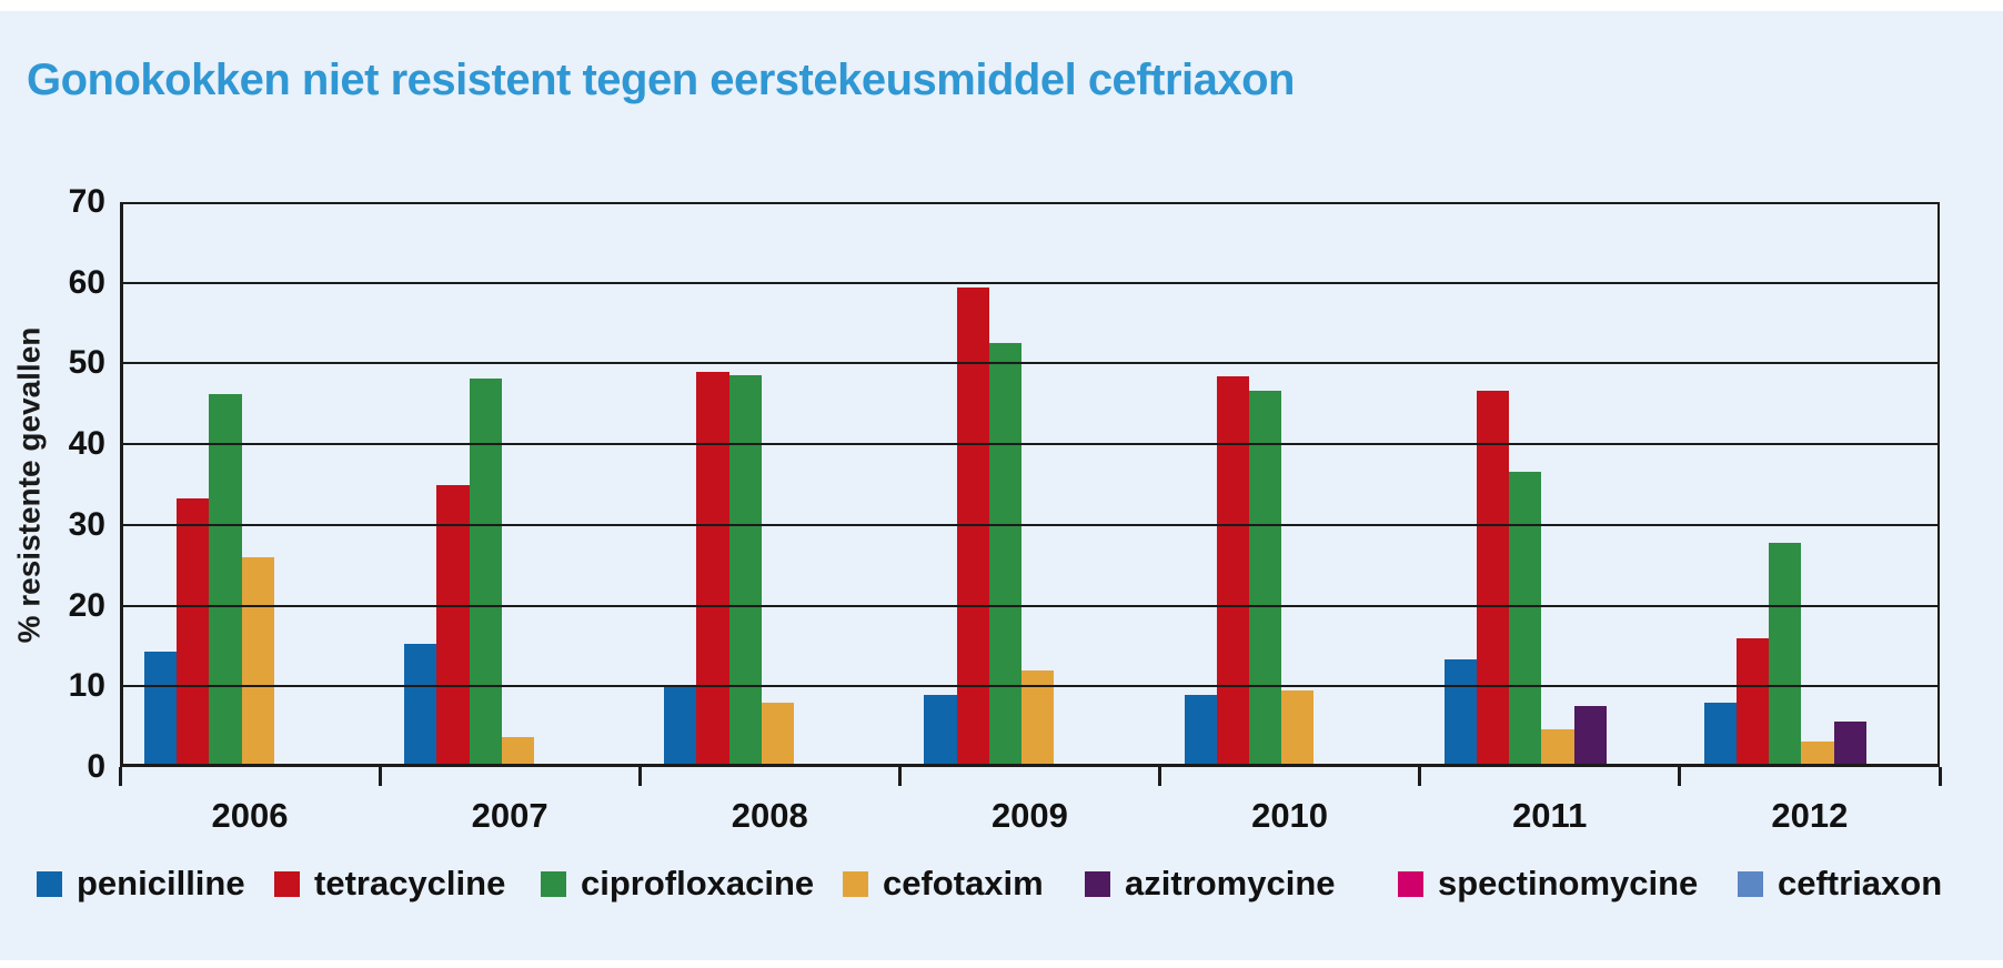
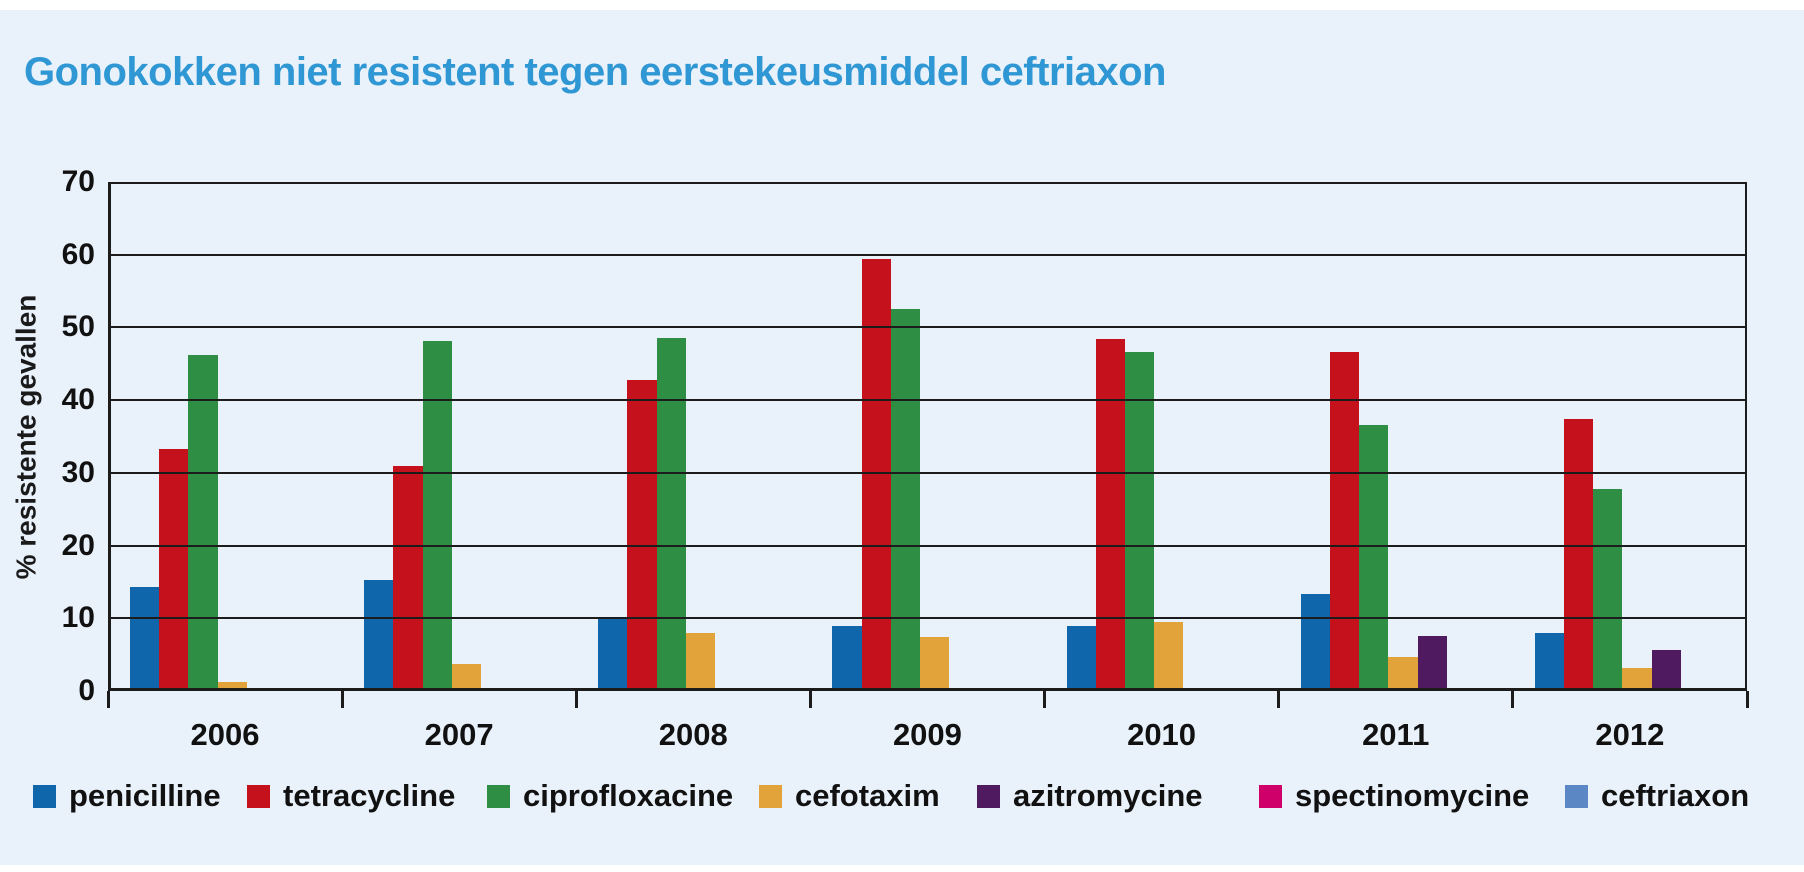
cefotaxim/2006: 26 -> 1
tetracycline/2007: 35 -> 31
tetracycline/2008: 49 -> 43
cefotaxim/2009: 12 -> 7
tetracycline/2012: 16 -> 37
